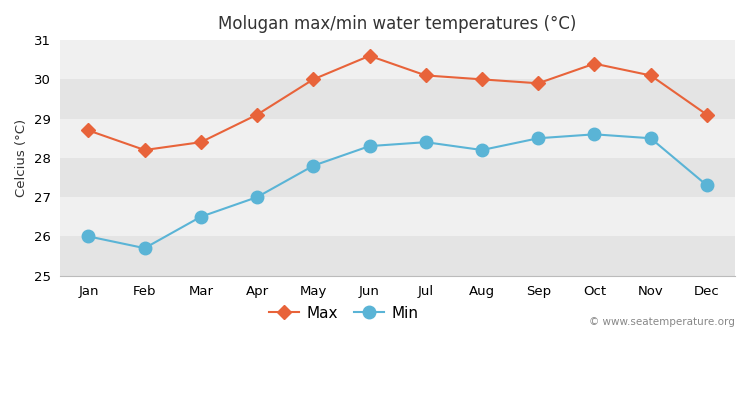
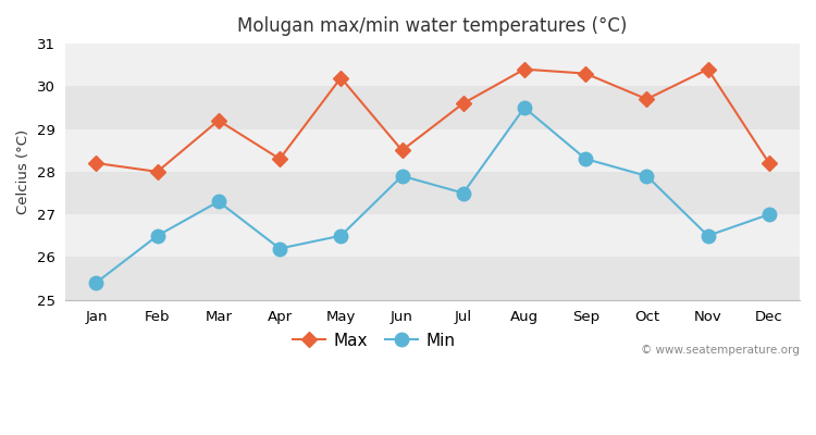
Max/Jan: 28.7 -> 28.2
Min/Jan: 26.0 -> 25.4
Max/Feb: 28.2 -> 28.0
Min/Feb: 25.7 -> 26.5
Max/Mar: 28.4 -> 29.2
Min/Mar: 26.5 -> 27.3
Max/Apr: 29.1 -> 28.3
Min/Apr: 27.0 -> 26.2
Max/May: 30.0 -> 30.2
Min/May: 27.8 -> 26.5
Max/Jun: 30.6 -> 28.5
Min/Jun: 28.3 -> 27.9
Max/Jul: 30.1 -> 29.6
Min/Jul: 28.4 -> 27.5
Max/Aug: 30.0 -> 30.4
Min/Aug: 28.2 -> 29.5
Max/Sep: 29.9 -> 30.3
Min/Sep: 28.5 -> 28.3
Max/Oct: 30.4 -> 29.7
Min/Oct: 28.6 -> 27.9
Max/Nov: 30.1 -> 30.4
Min/Nov: 28.5 -> 26.5
Max/Dec: 29.1 -> 28.2
Min/Dec: 27.3 -> 27.0
